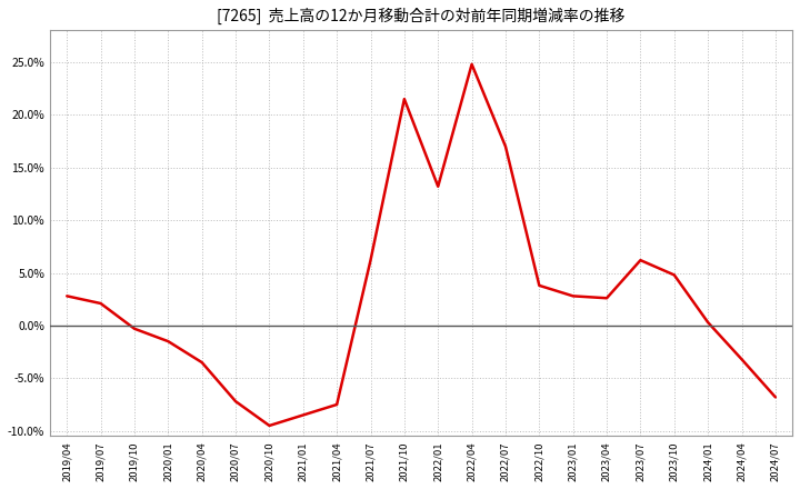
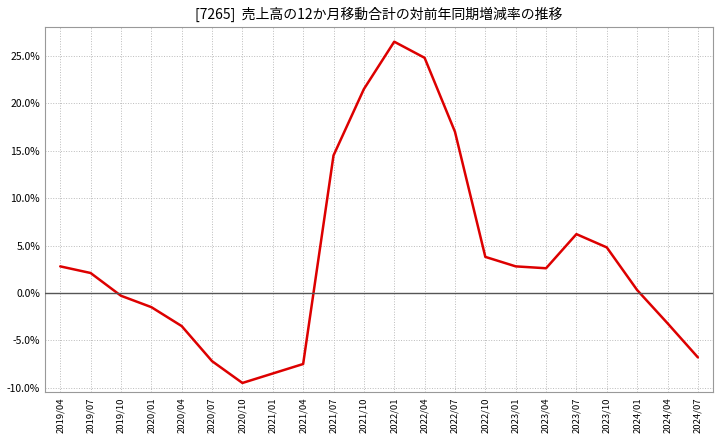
2021/07: 6.2% -> 14.5%
2022/01: 13.2% -> 26.5%
